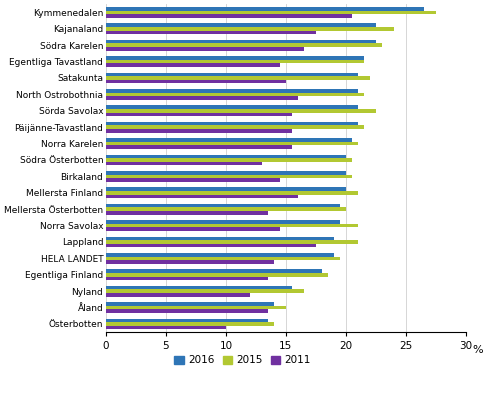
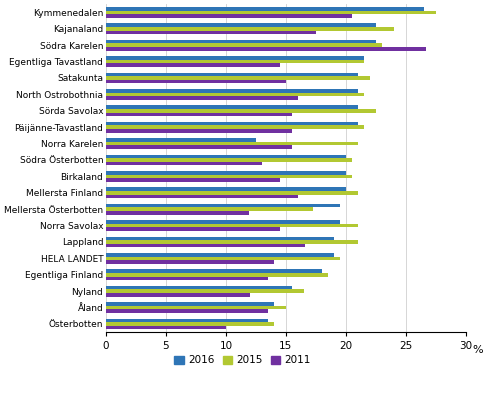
2011/Södra Karelen: 16.5 -> 26.7
2016/Norra Karelen: 20.5 -> 12.5
2015/Mellersta Österbotten: 20.0 -> 17.3
2011/Mellersta Österbotten: 13.5 -> 11.9
2011/Lappland: 17.5 -> 16.6
